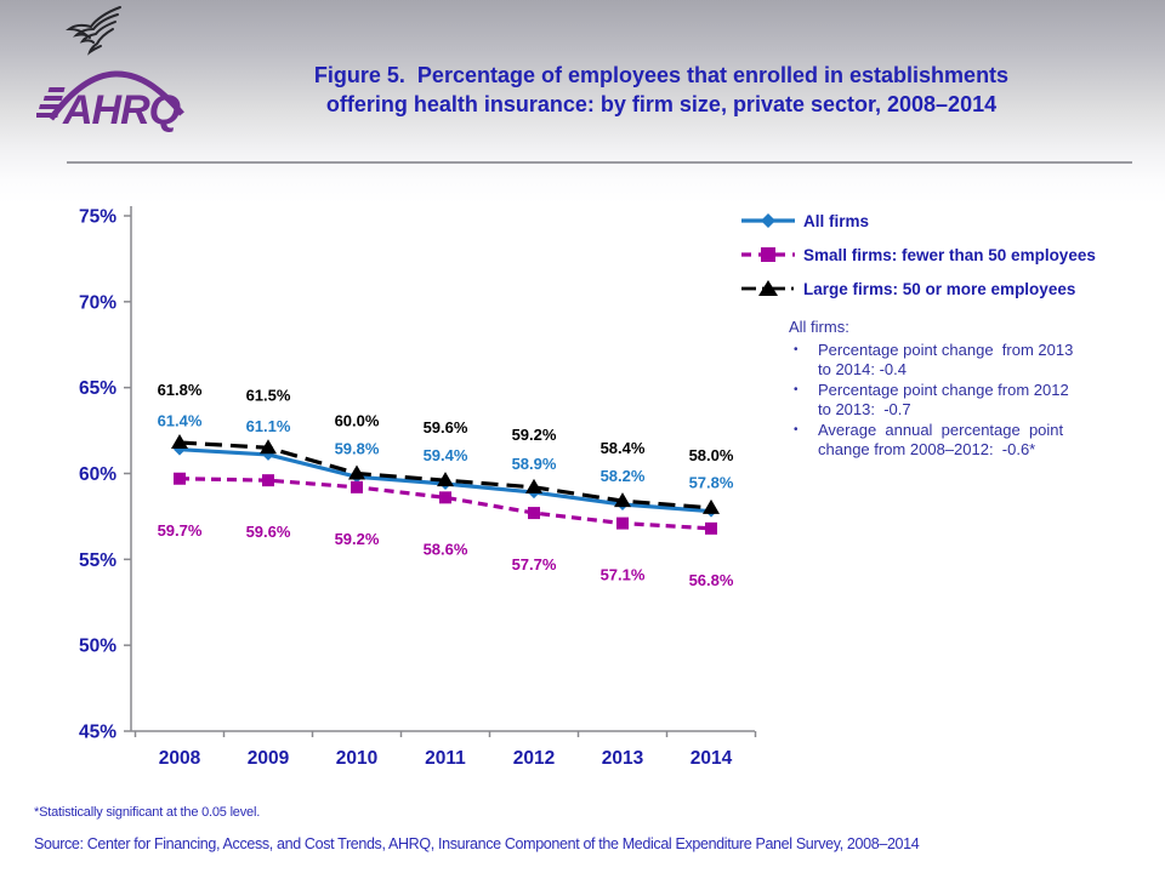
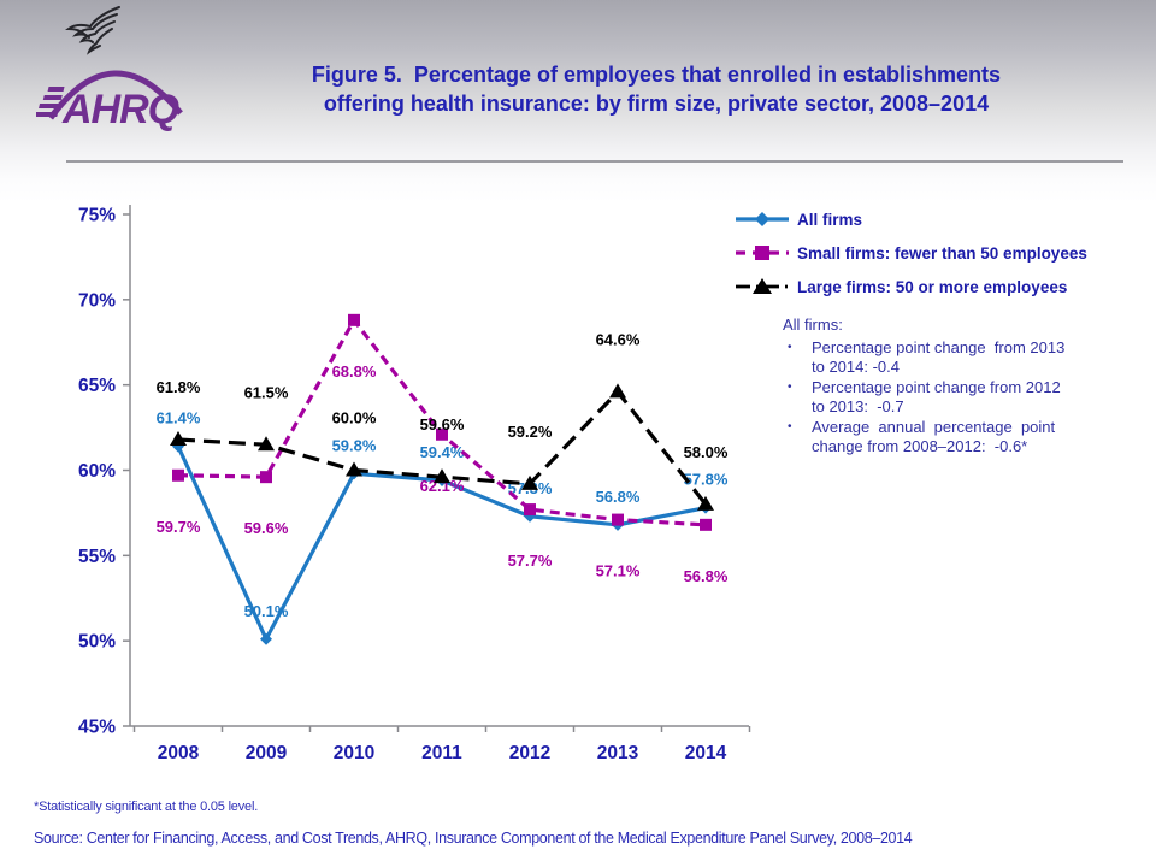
All firms/2009: 61.1% -> 50.1%
Small firms: fewer than 50 employees/2010: 59.2% -> 68.8%
Small firms: fewer than 50 employees/2011: 58.6% -> 62.1%
All firms/2012: 58.9% -> 57.3%
All firms/2013: 58.2% -> 56.8%
Large firms: 50 or more employees/2013: 58.4% -> 64.6%
